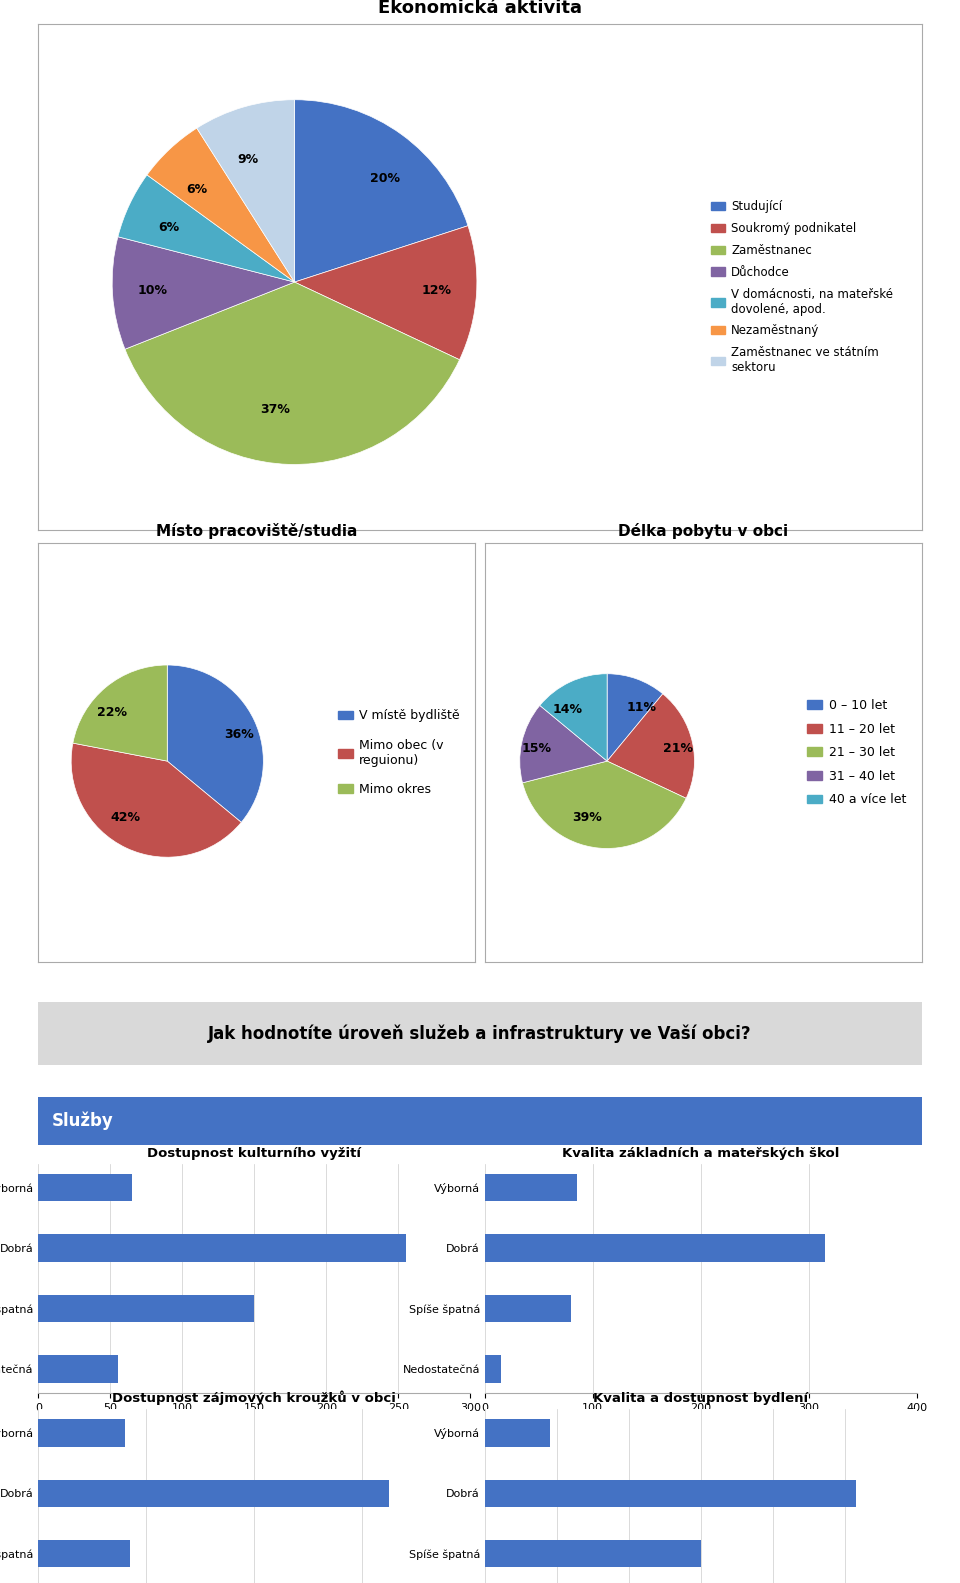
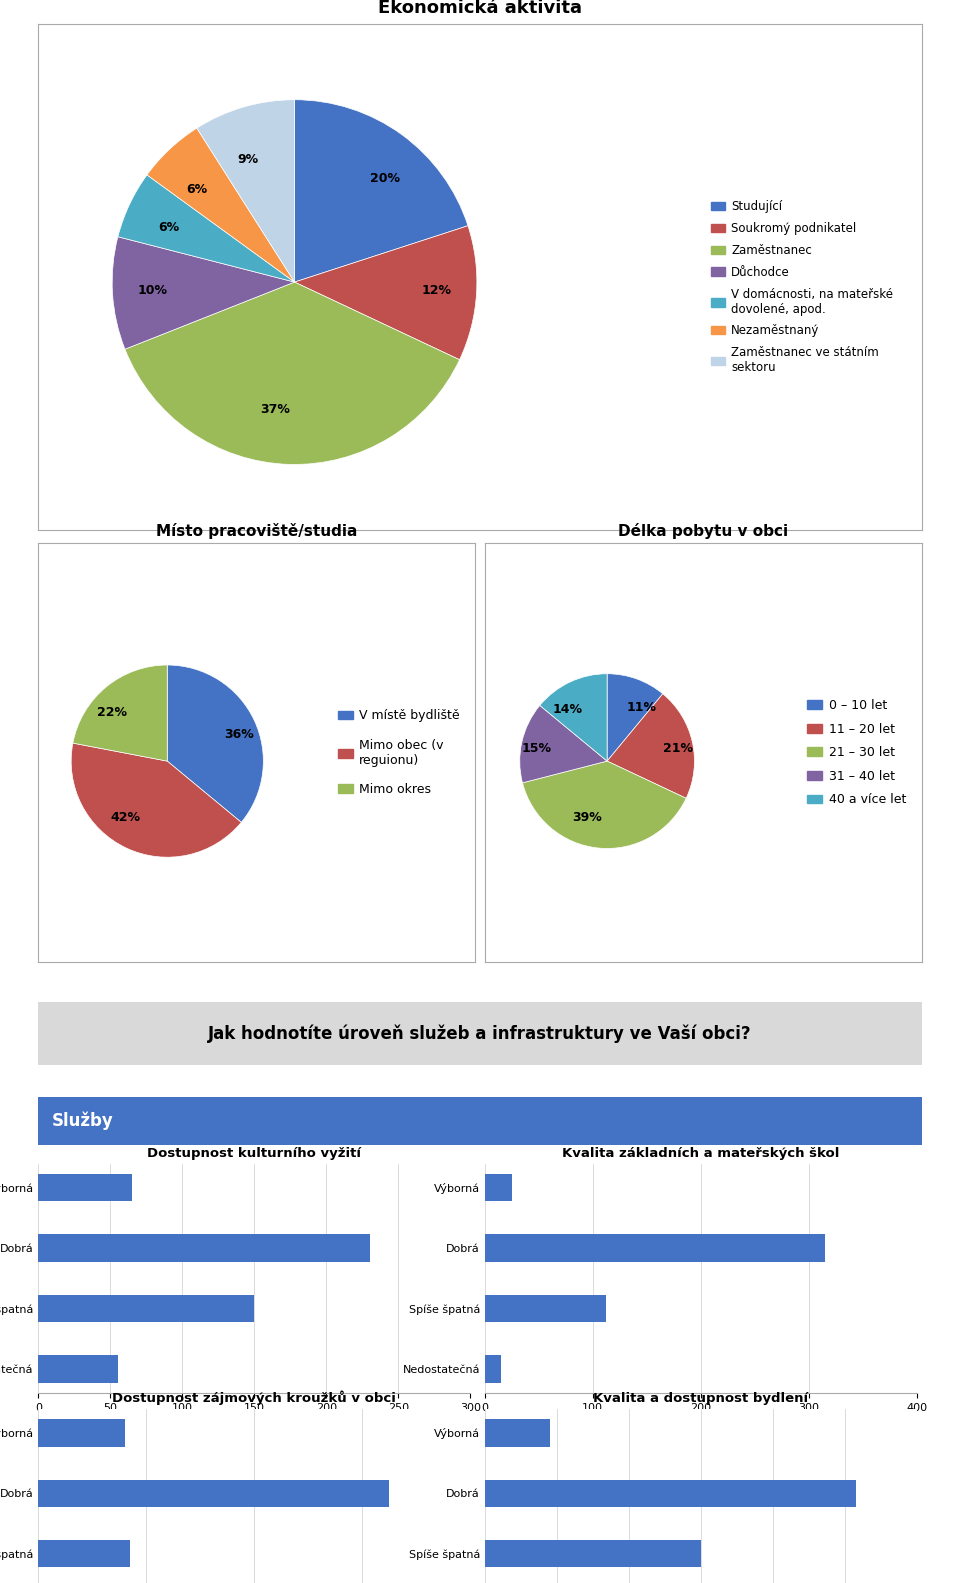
Dostupnost kulturního vyžití/Dobrá: 255 -> 230
Kvalita základních a mateřských škol/Výborná: 85 -> 25
Kvalita základních a mateřských škol/Spíše špatná: 80 -> 112
